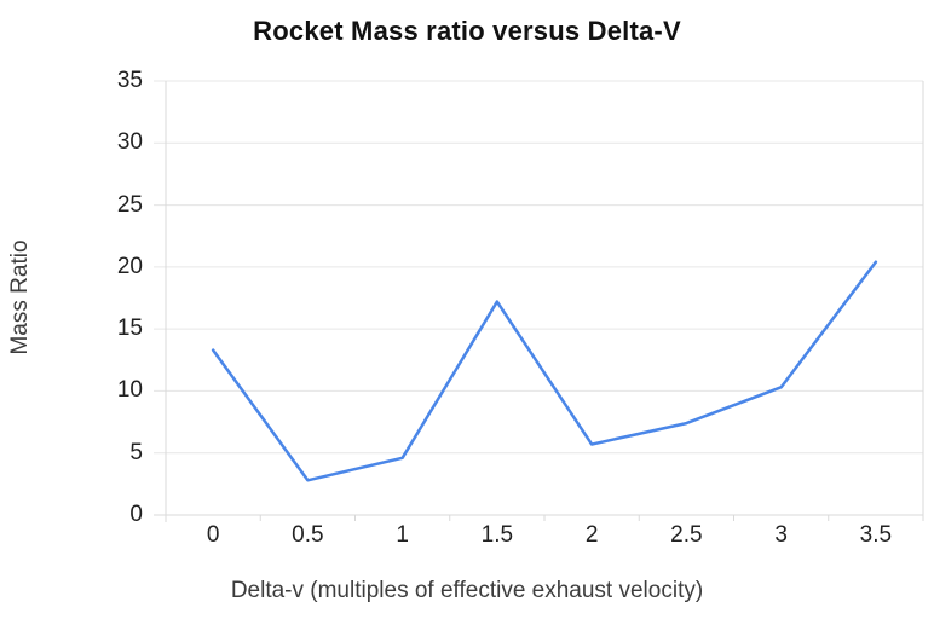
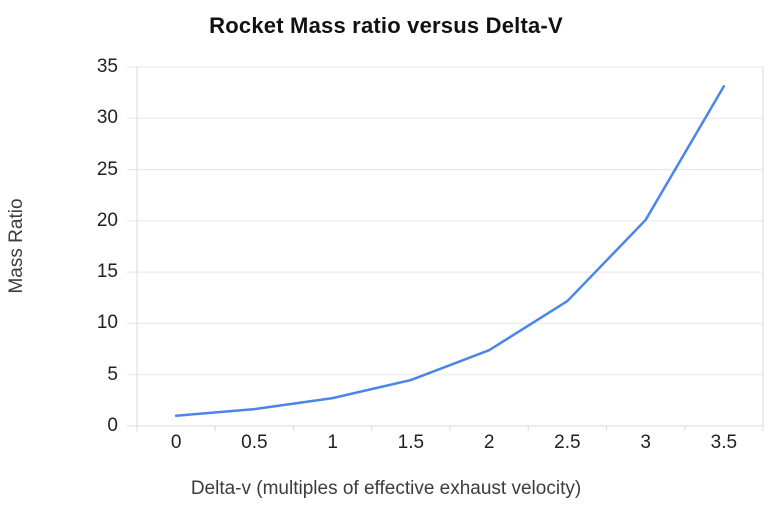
0: 13.3 -> 1.0
0.5: 2.8 -> 1.6
1: 4.6 -> 2.7
1.5: 17.2 -> 4.5
2: 5.7 -> 7.4
2.5: 7.4 -> 12.2
3: 10.3 -> 20.1
3.5: 20.4 -> 33.1
